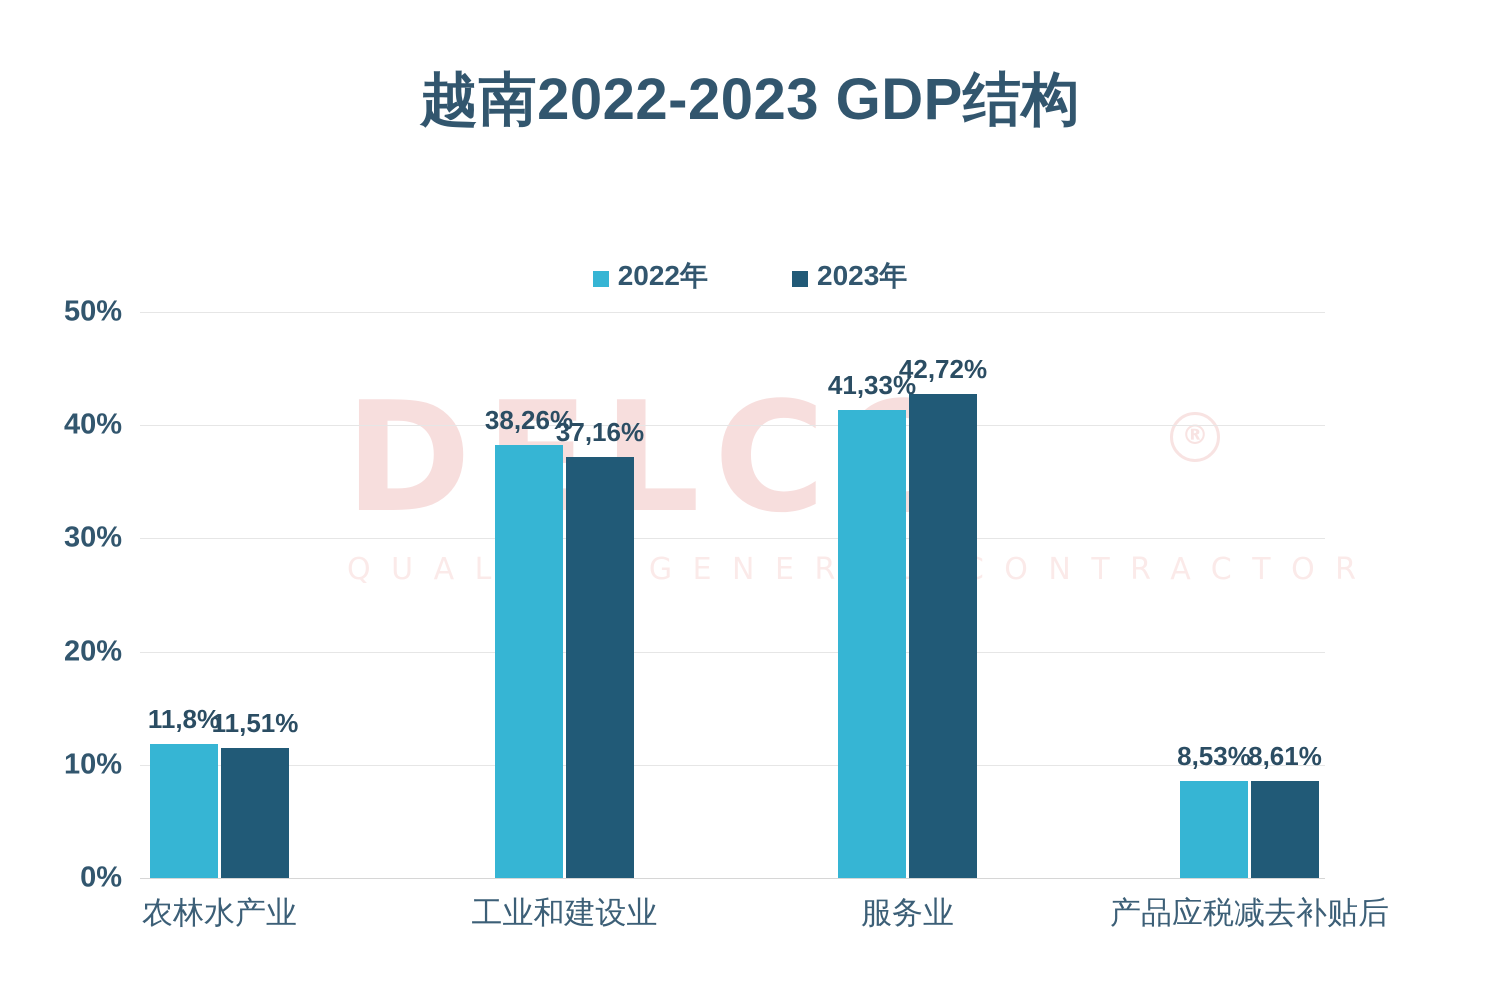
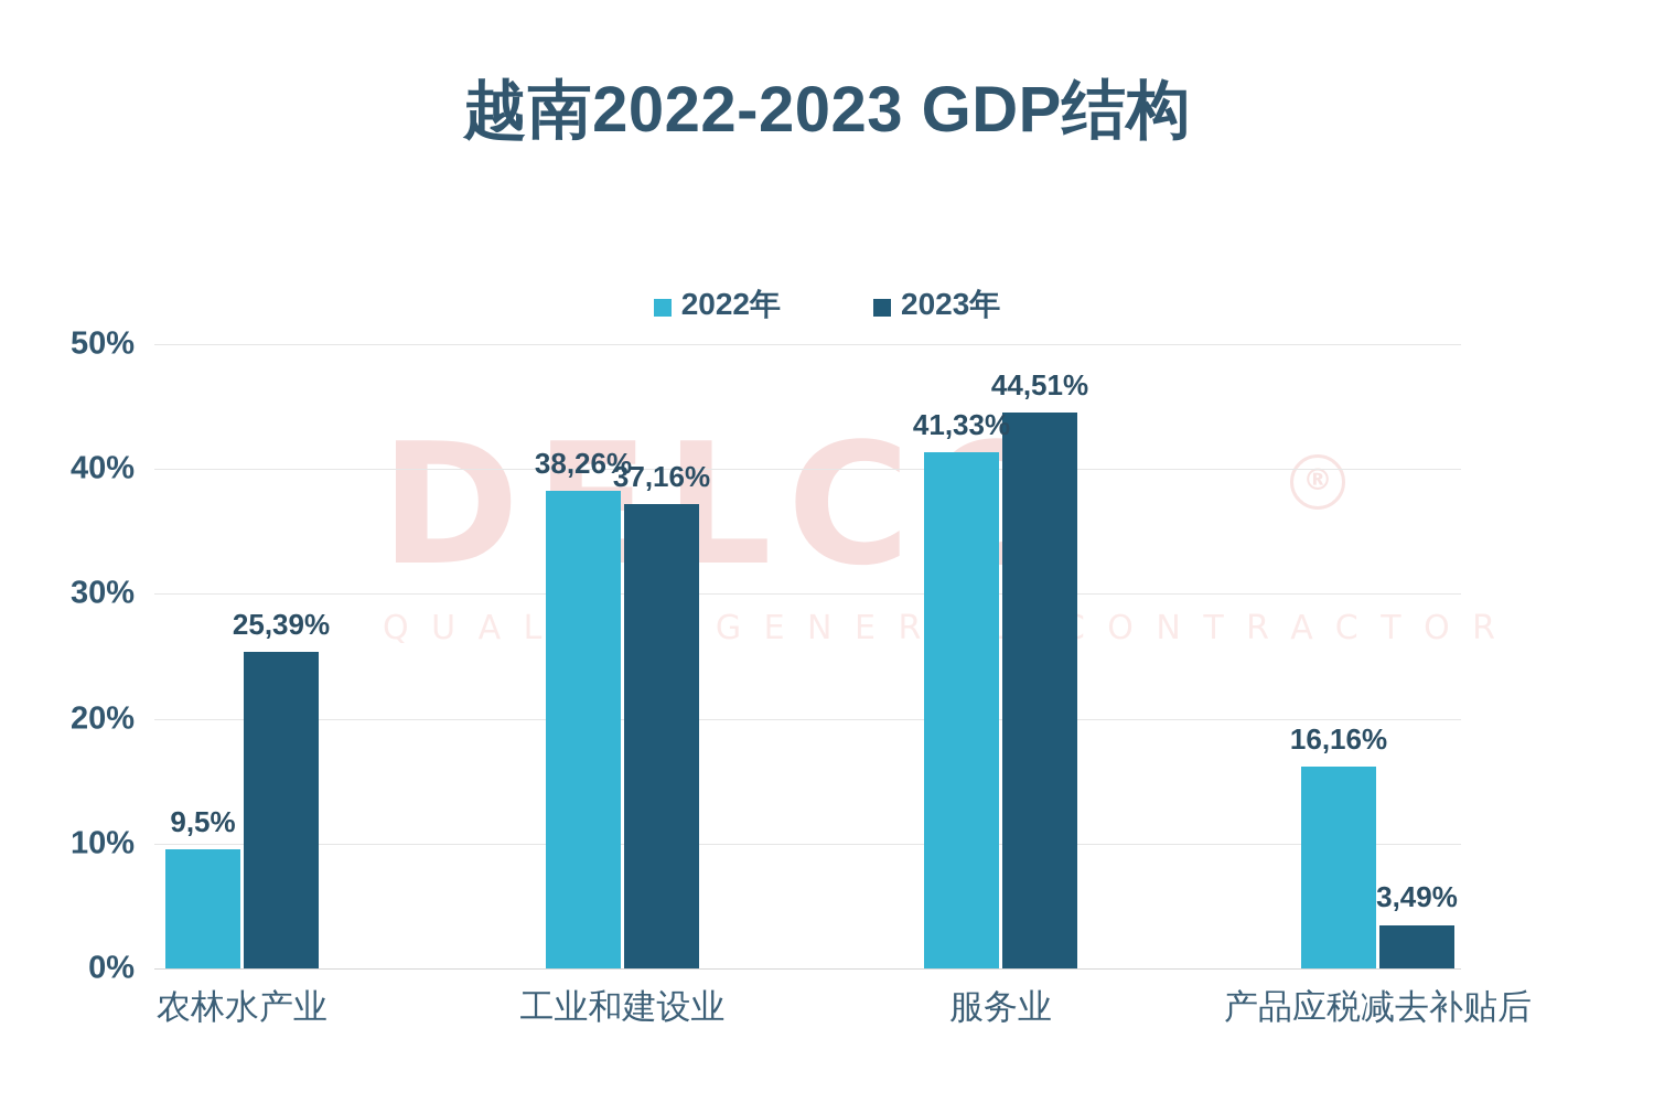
2022年/农林水产业: 11,8% -> 9,5%
2023年/农林水产业: 11,51% -> 25,39%
2023年/服务业: 42,72% -> 44,51%
2022年/产品应税减去补贴后: 8,53% -> 16,16%
2023年/产品应税减去补贴后: 8,61% -> 3,49%
